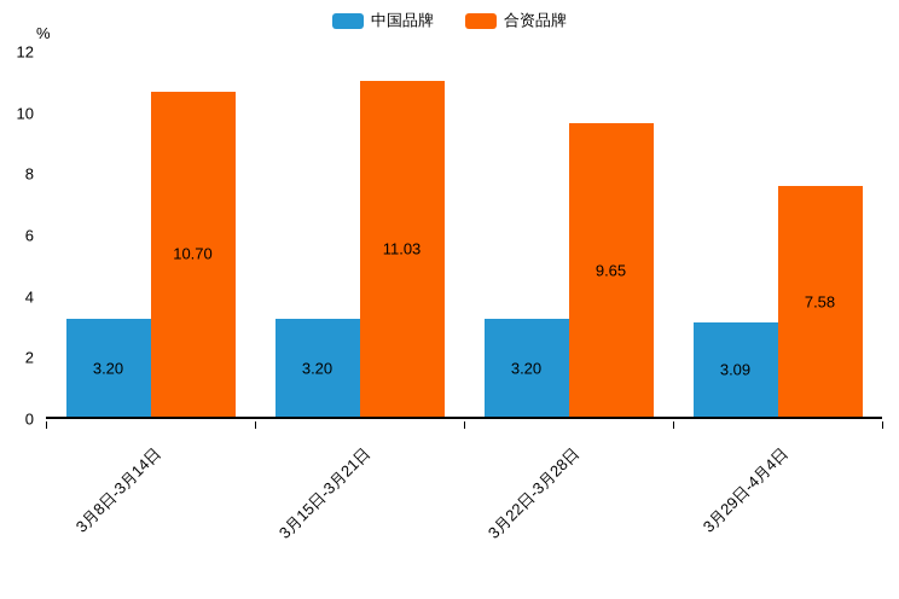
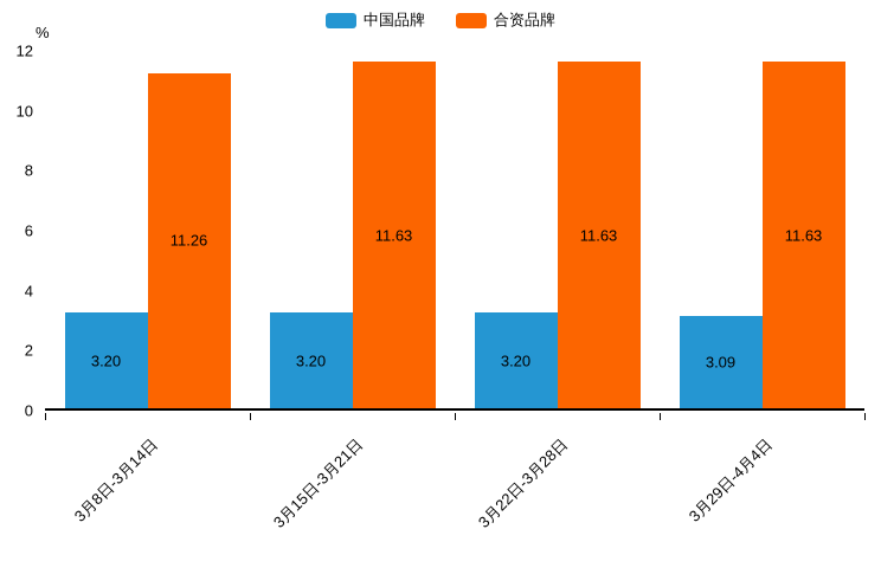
合资品牌/3月8日-3月14日: 10.70 -> 11.26
合资品牌/3月15日-3月21日: 11.03 -> 11.63
合资品牌/3月22日-3月28日: 9.65 -> 11.63
合资品牌/3月29日-4月4日: 7.58 -> 11.63
